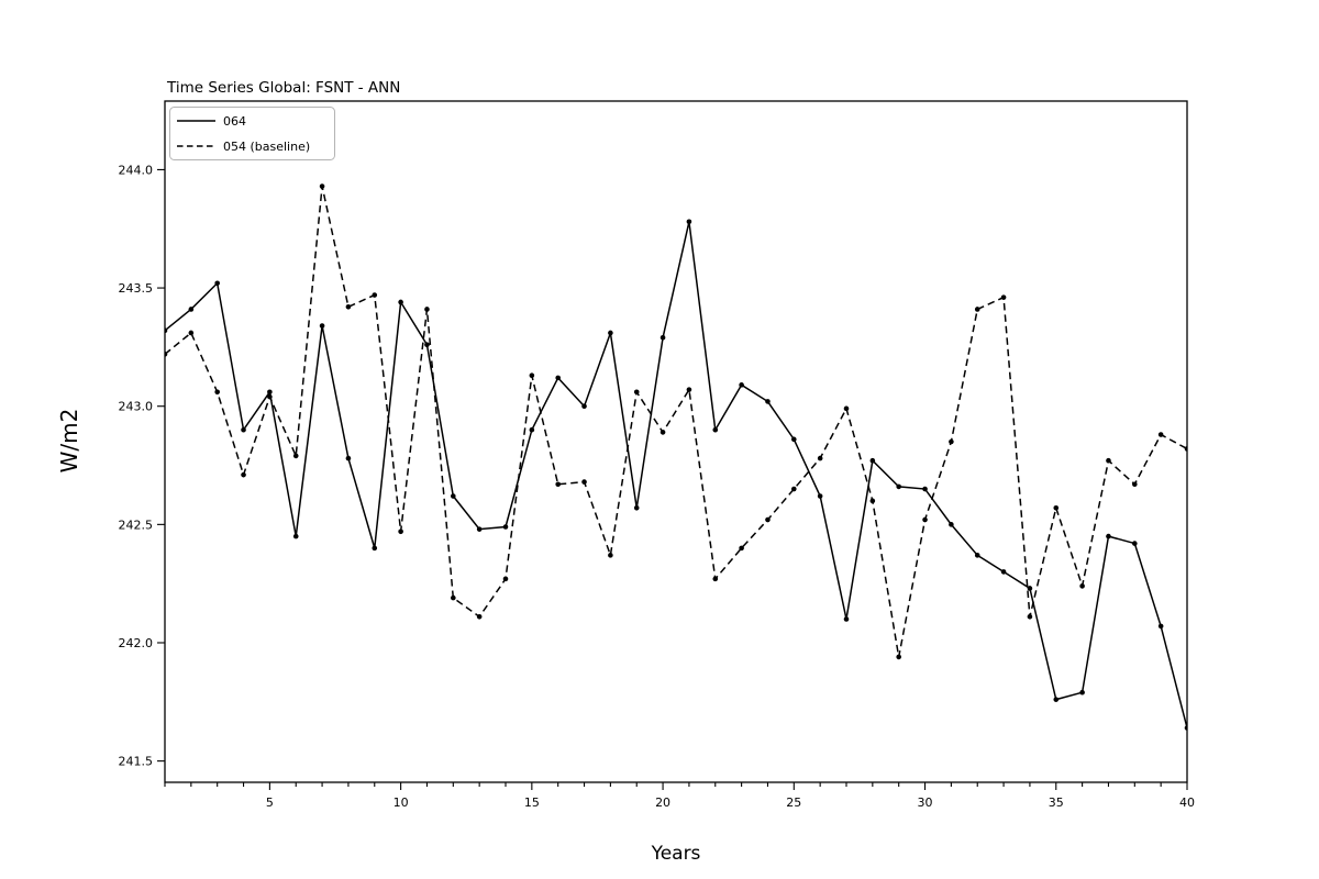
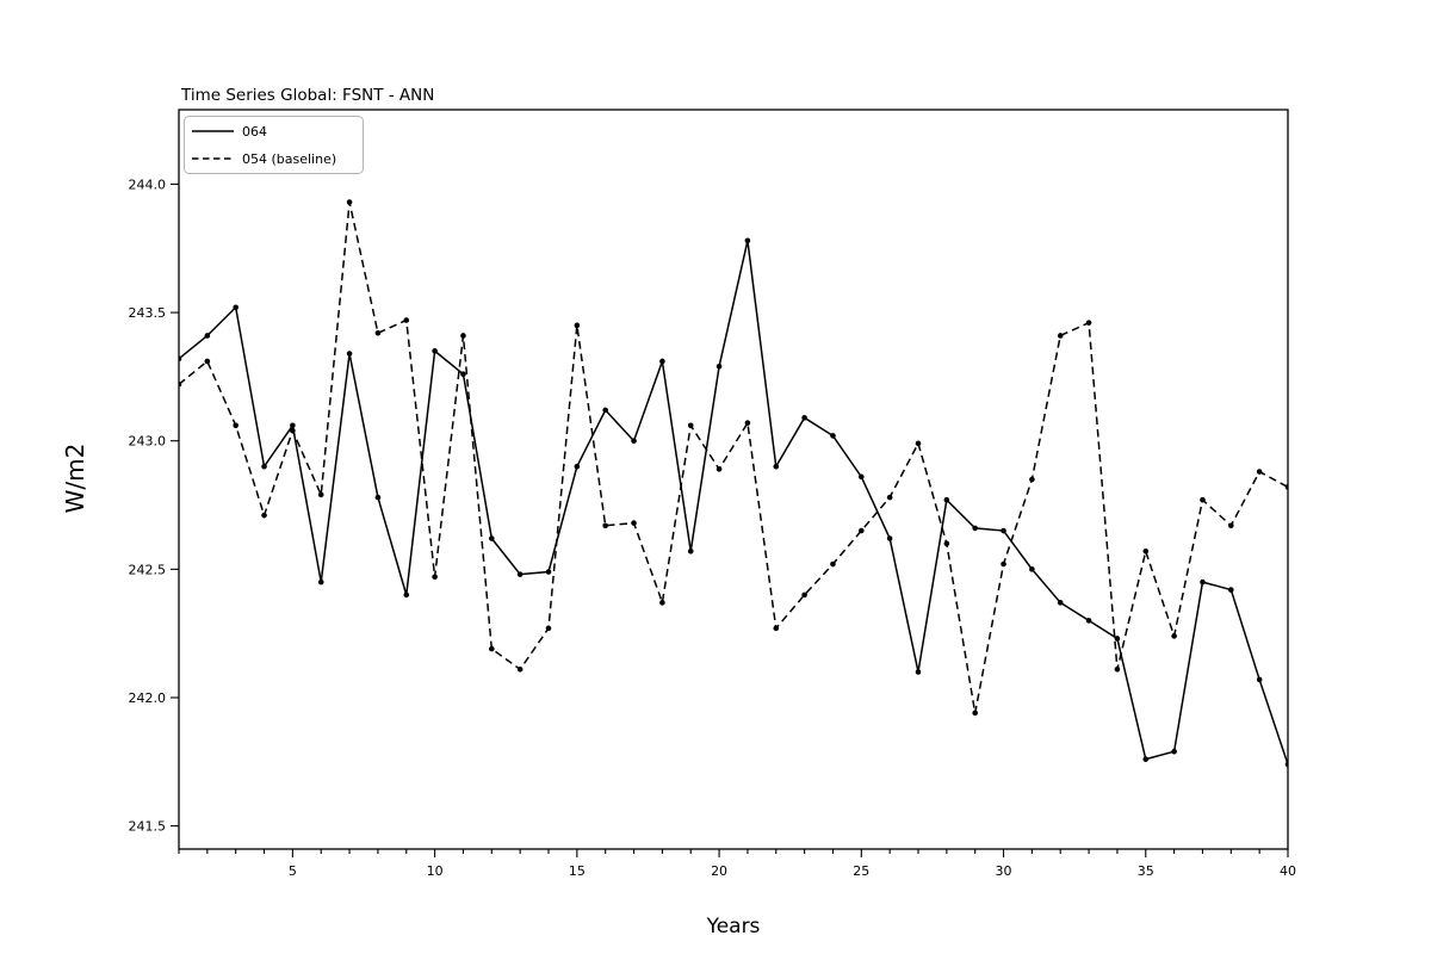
064/10: 243.44 -> 243.35
054 (baseline)/15: 243.13 -> 243.45
064/40: 241.64 -> 241.74
